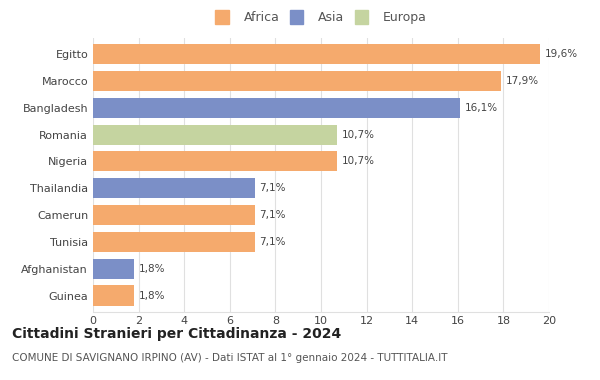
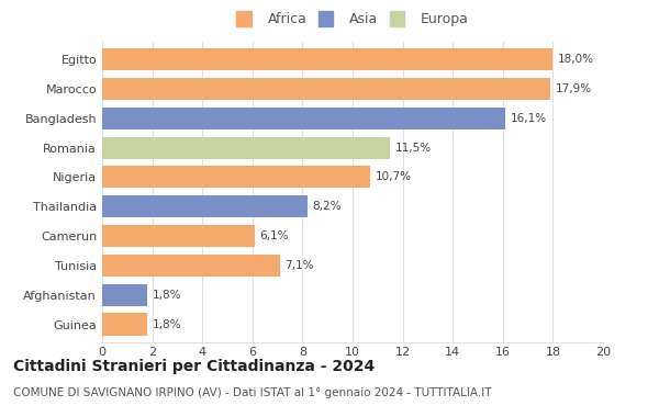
Egitto: 19,6% -> 18,0%
Romania: 10,7% -> 11,5%
Thailandia: 7,1% -> 8,2%
Camerun: 7,1% -> 6,1%
